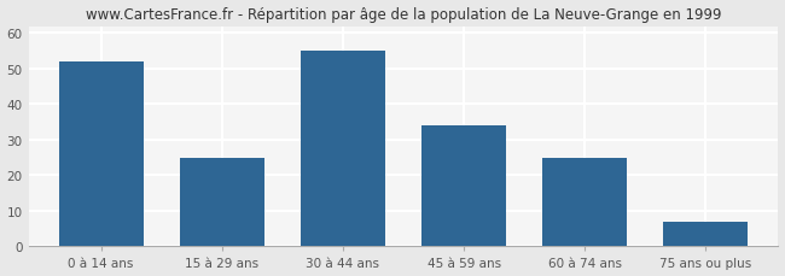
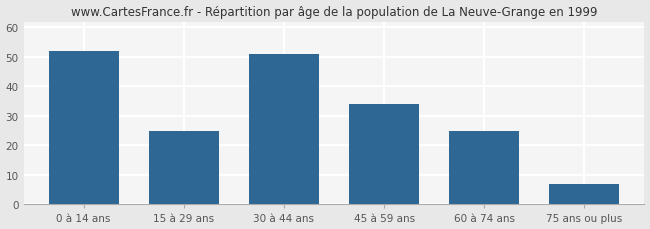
30 à 44 ans: 55 -> 51
